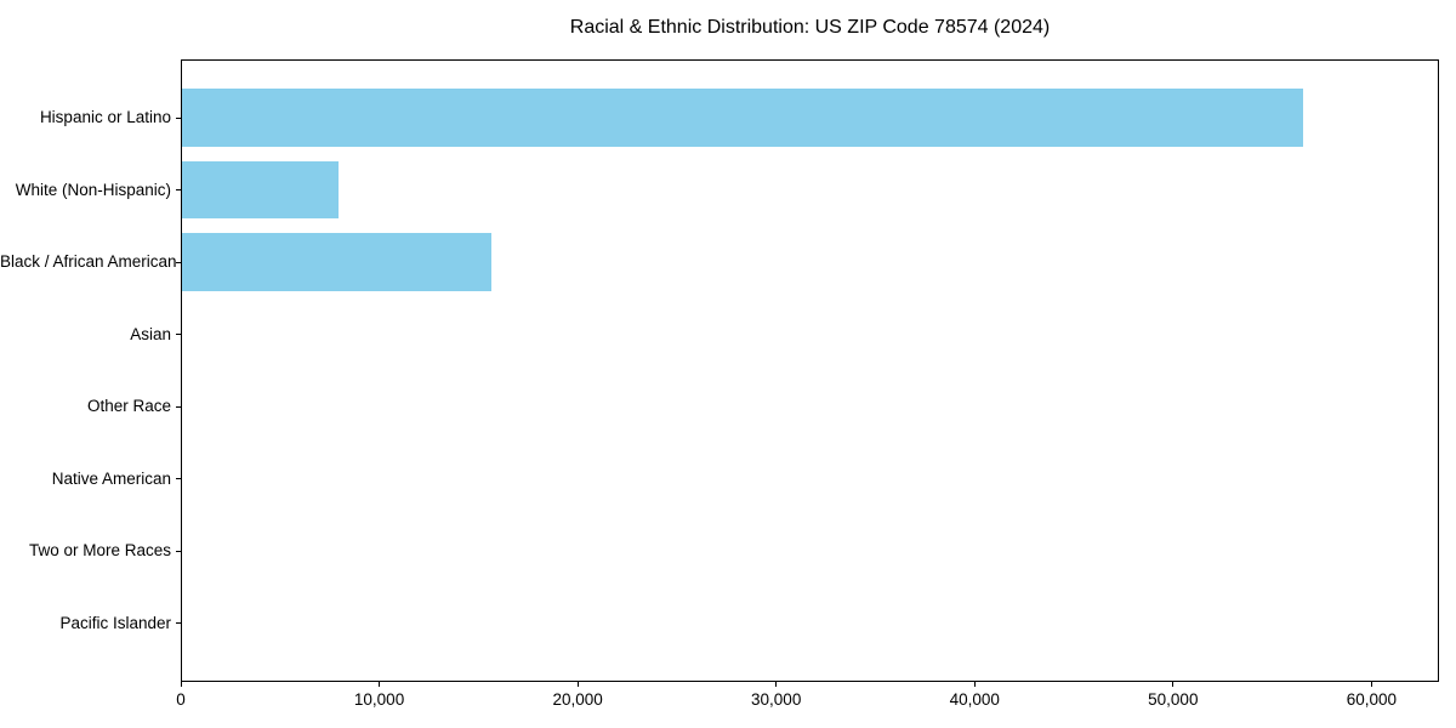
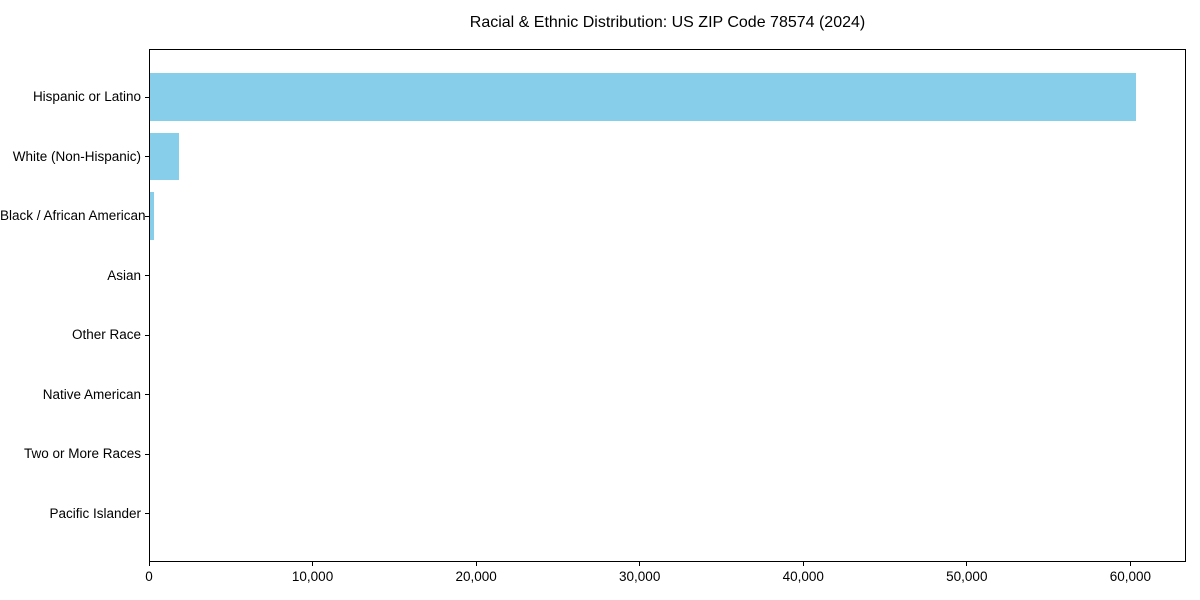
Hispanic or Latino: 56600 -> 60400
White (Non-Hispanic): 7900 -> 1800
Black / African American: 15600 -> 300
